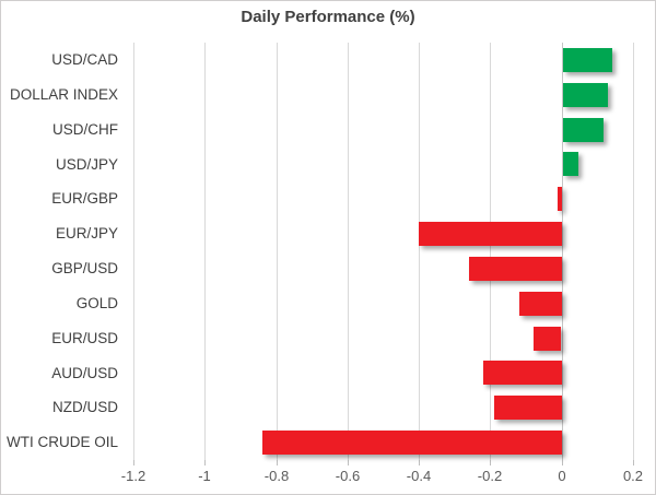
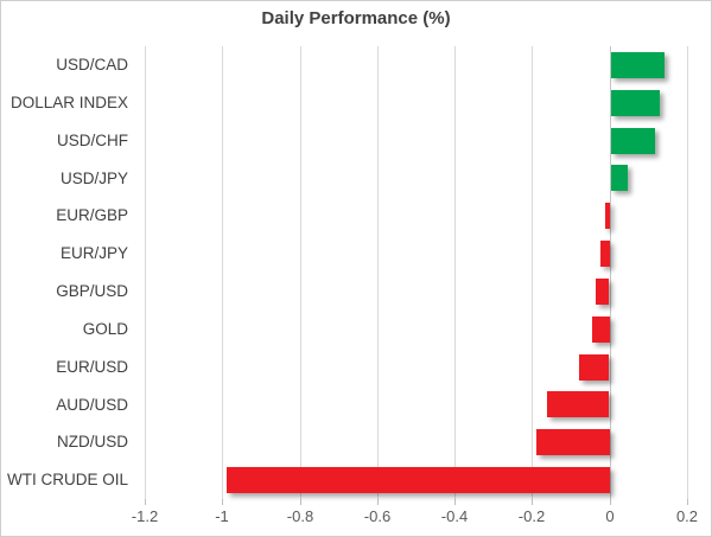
EUR/JPY: -0.40 -> -0.03
GBP/USD: -0.26 -> -0.04
GOLD: -0.12 -> -0.04
AUD/USD: -0.22 -> -0.16
WTI CRUDE OIL: -0.84 -> -0.99
